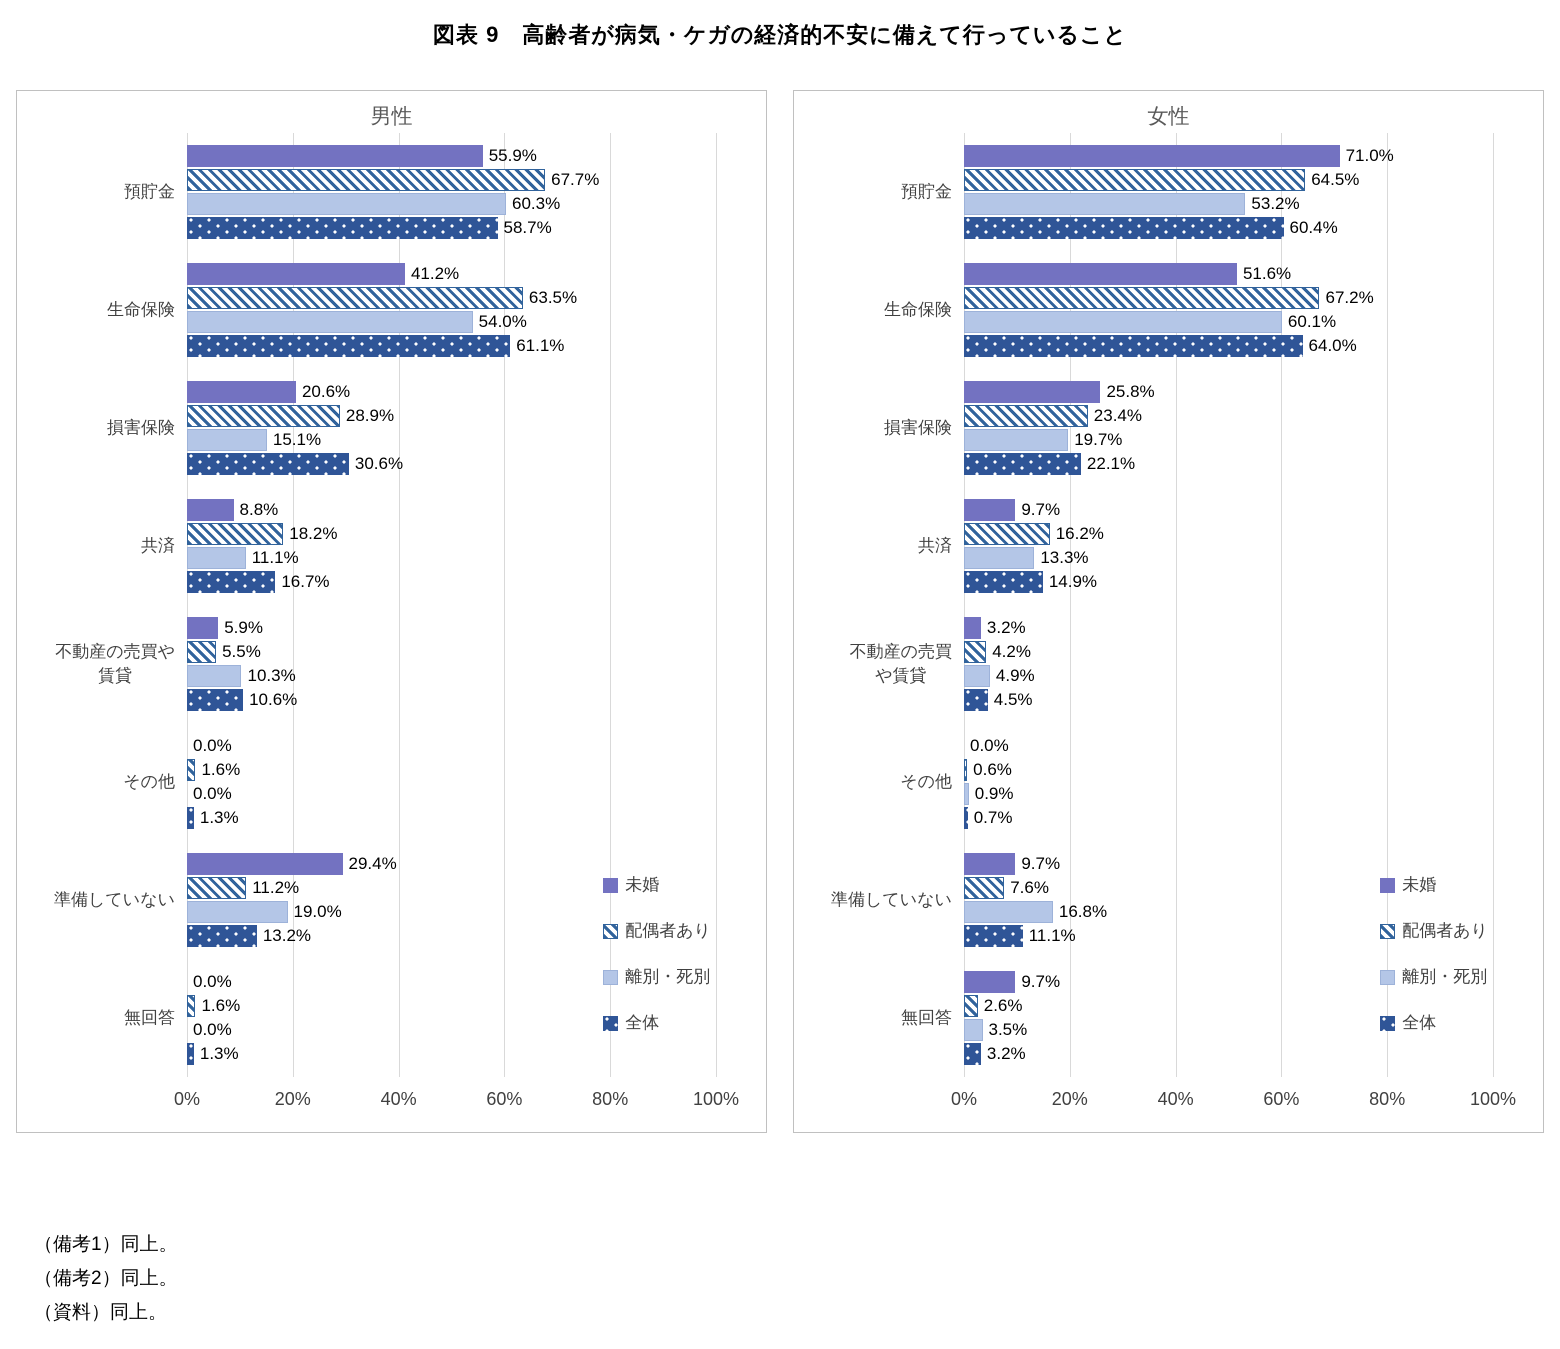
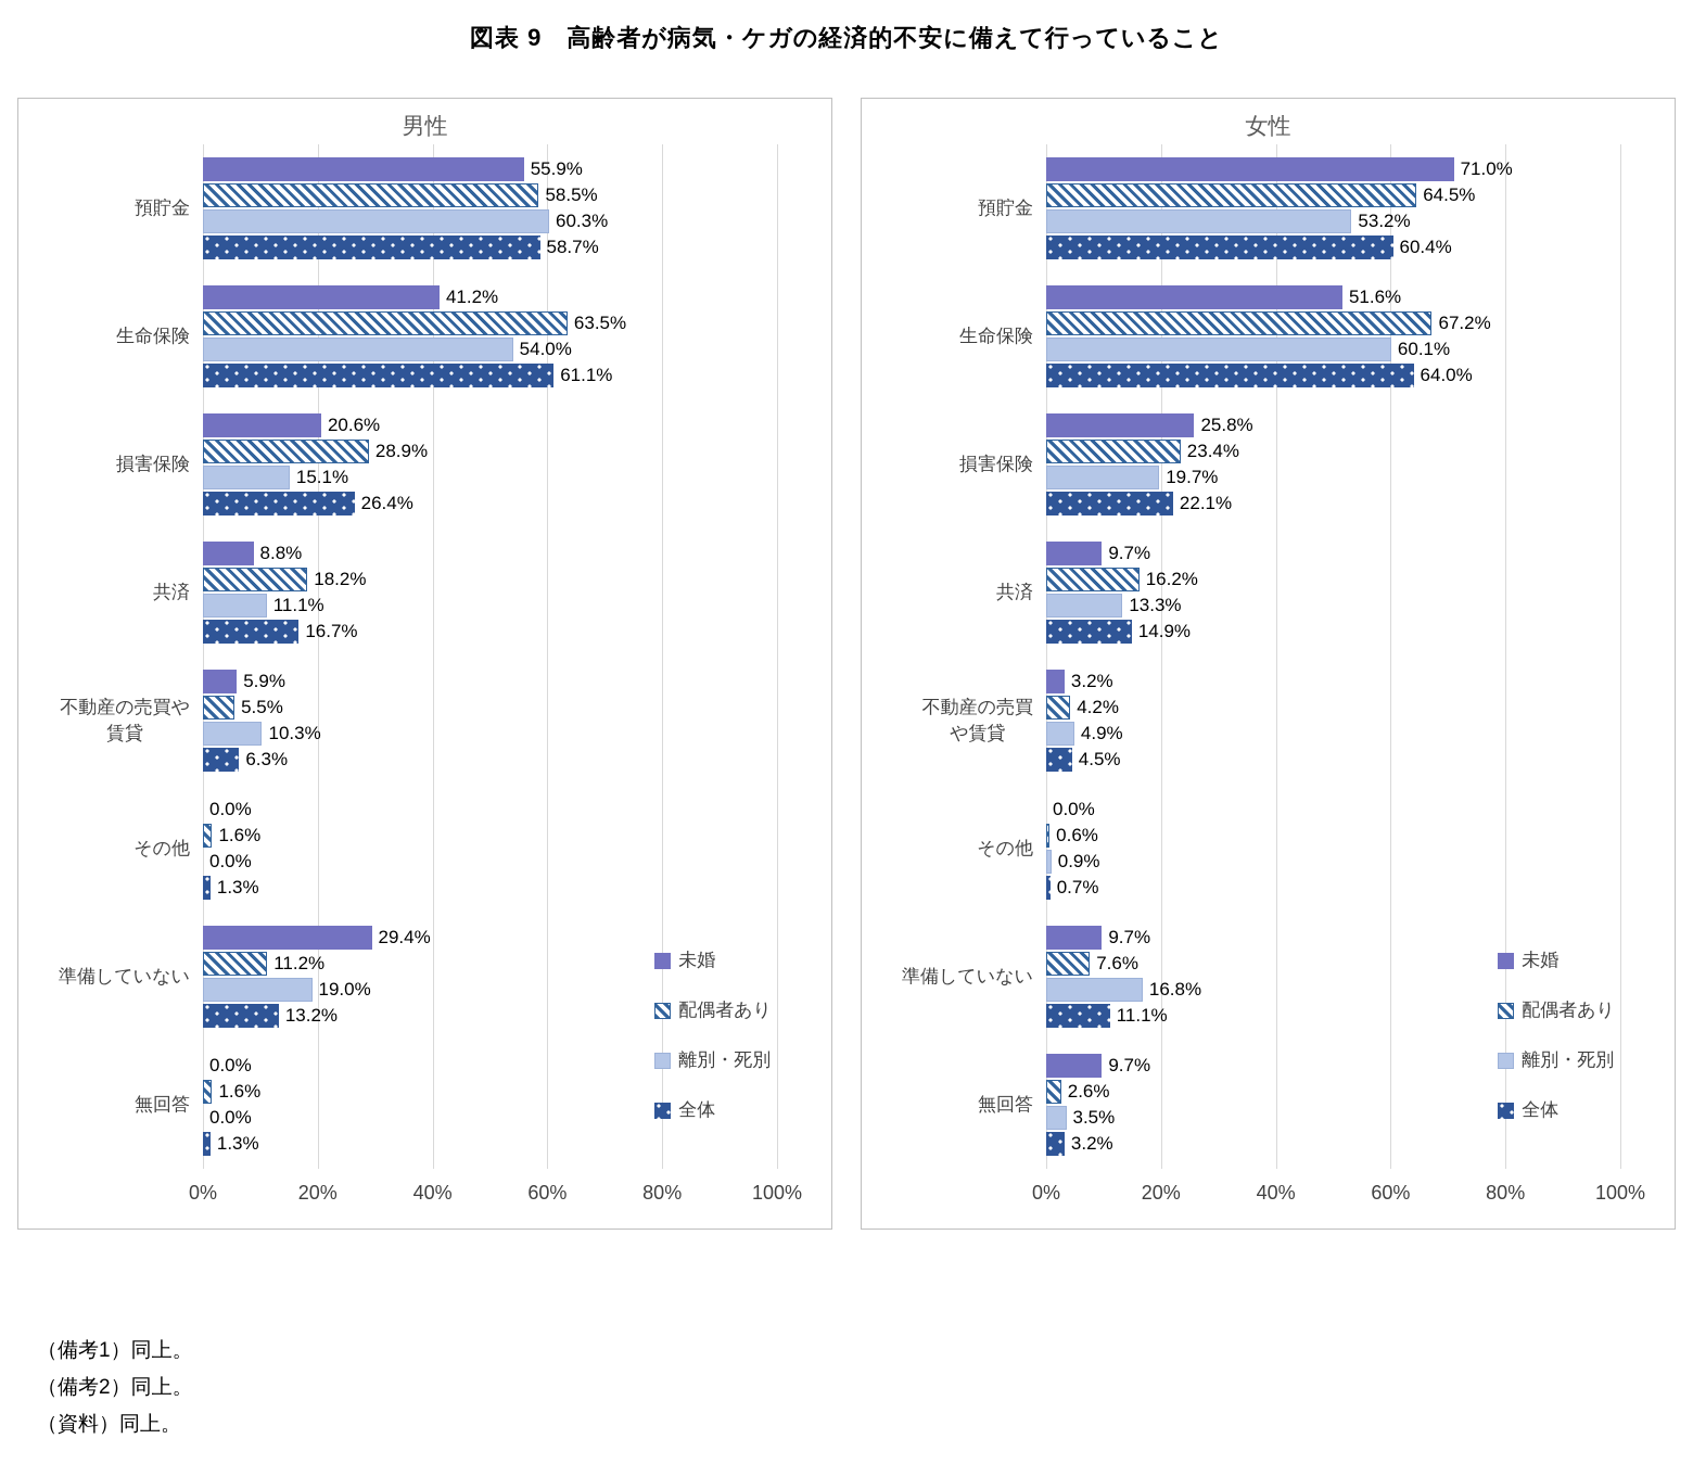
男性/配偶者あり/預貯金: 67.7% -> 58.5%
男性/全体/損害保険: 30.6% -> 26.4%
男性/全体/不動産の売買や 賃貸: 10.6% -> 6.3%
